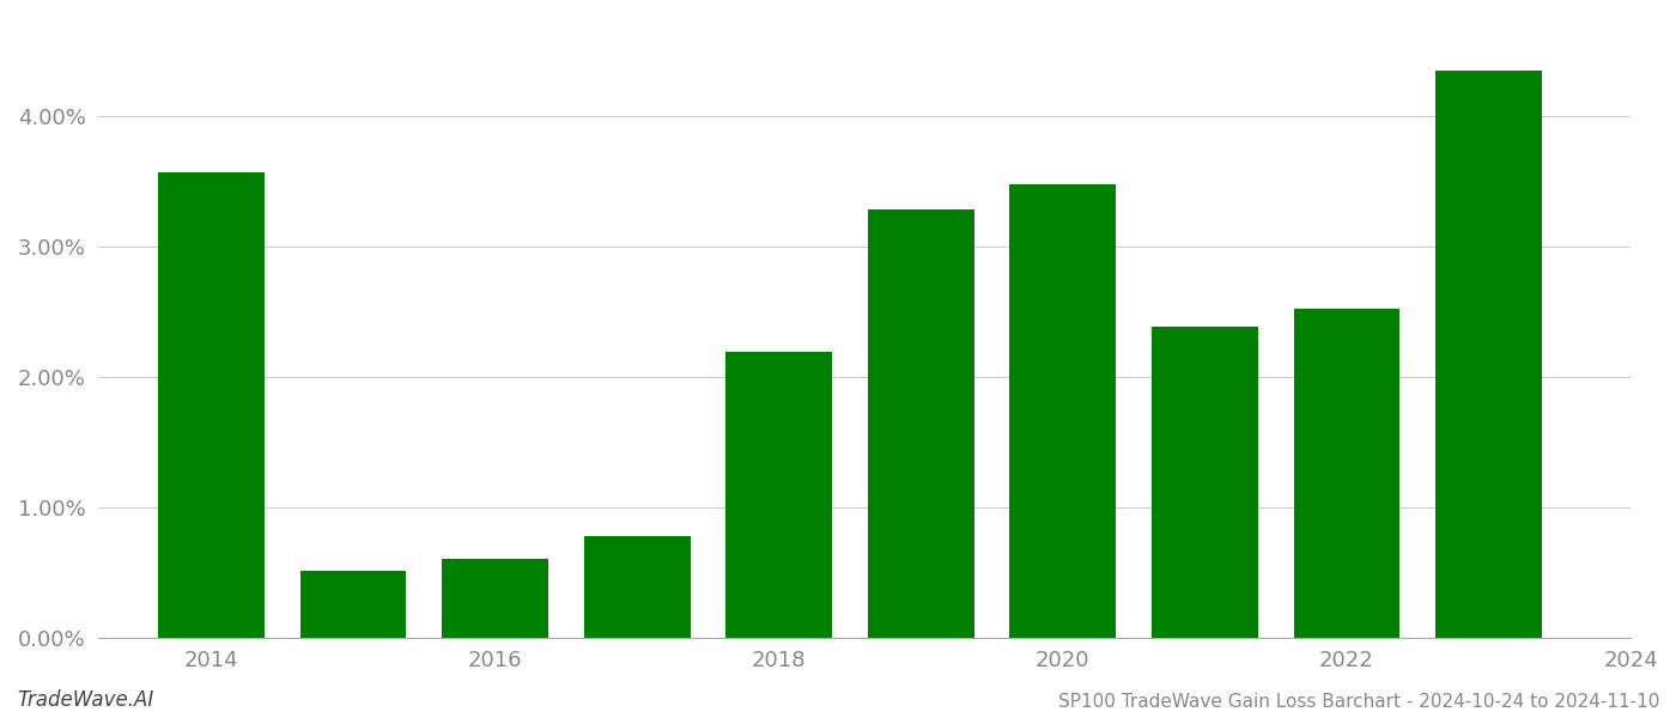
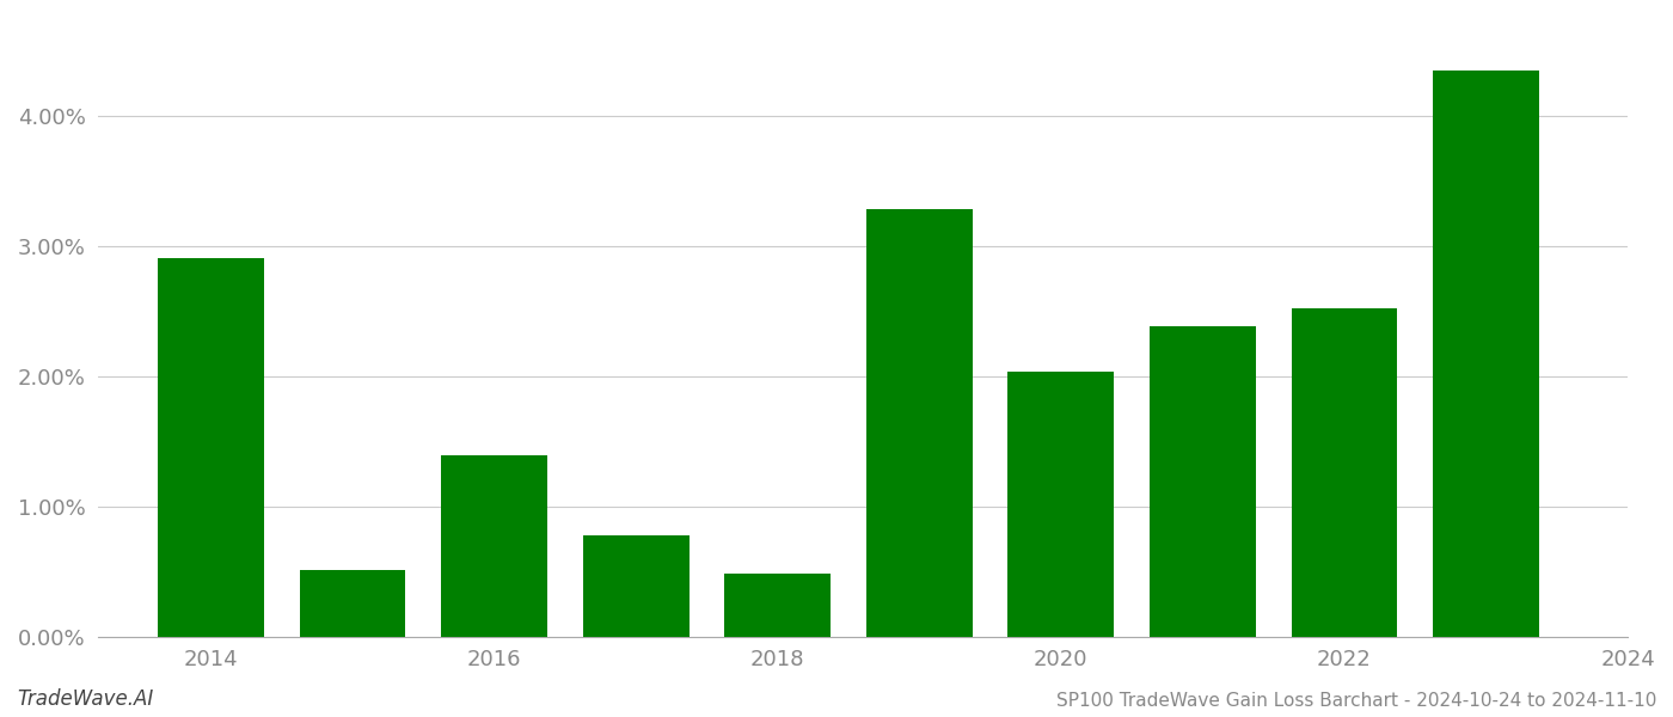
2014: 3.57% -> 2.91%
2016: 0.61% -> 1.40%
2018: 2.19% -> 0.49%
2020: 3.48% -> 2.04%
